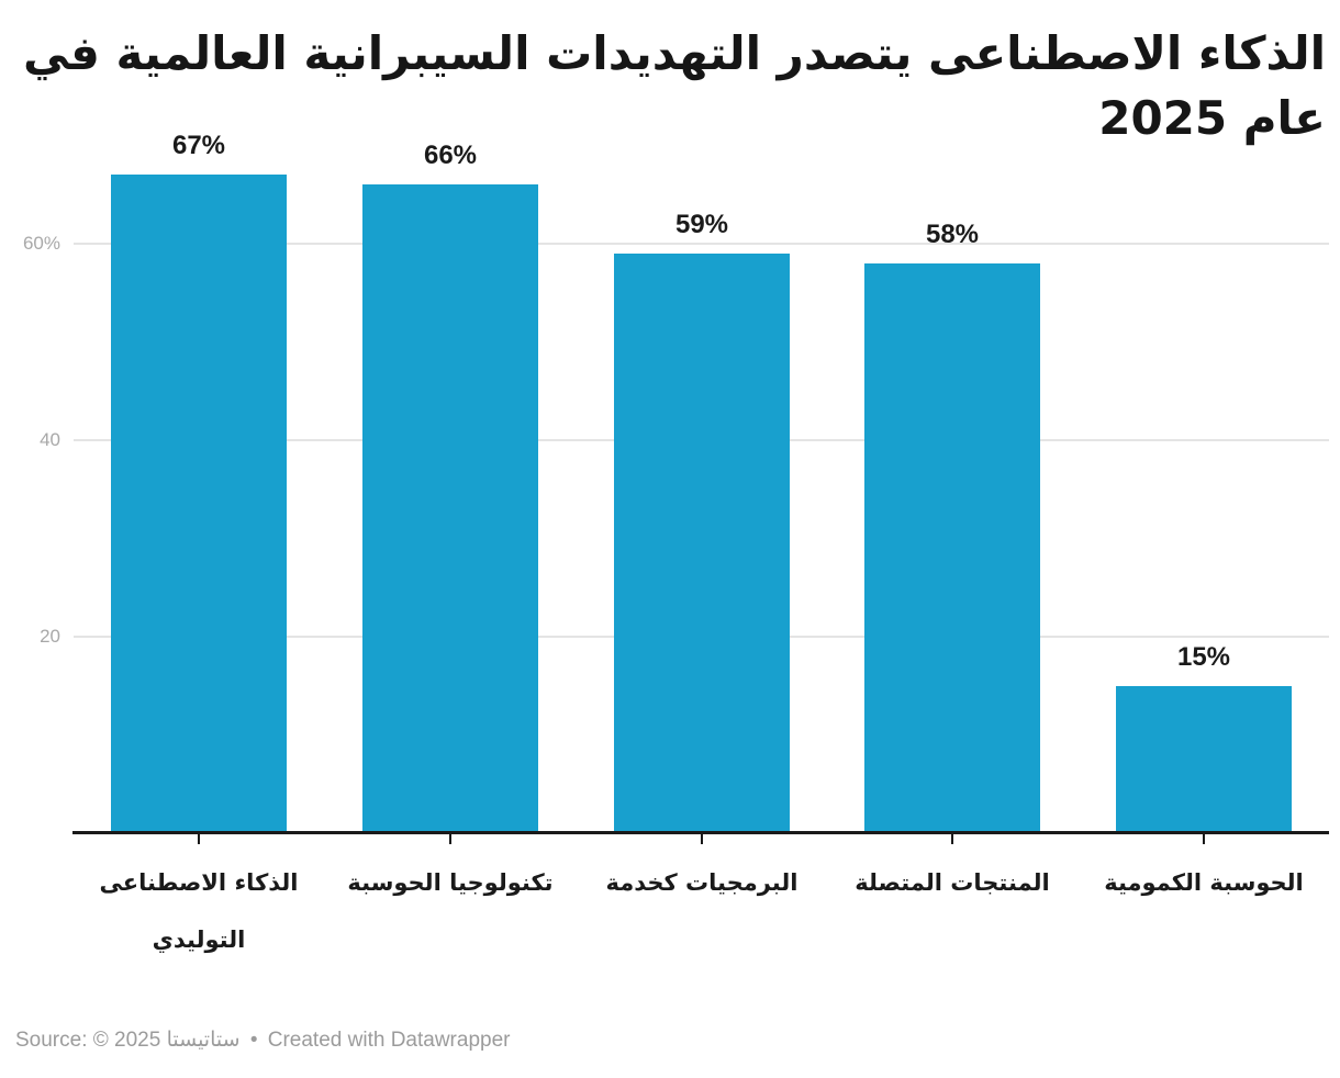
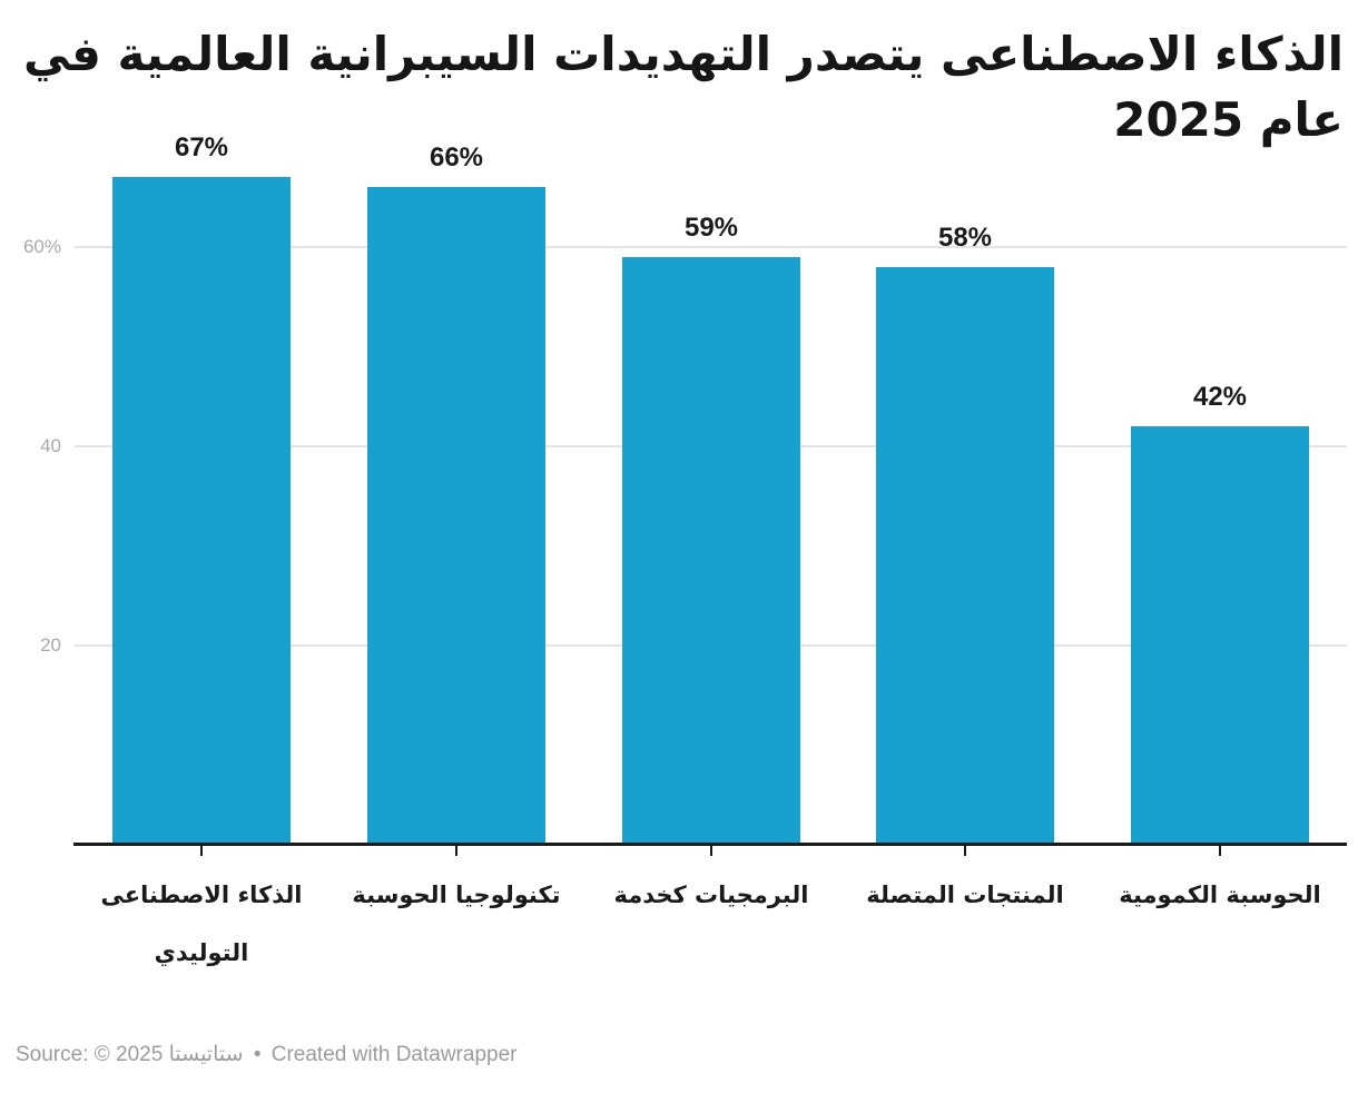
الحوسبة الكمومية: 15% -> 42%
